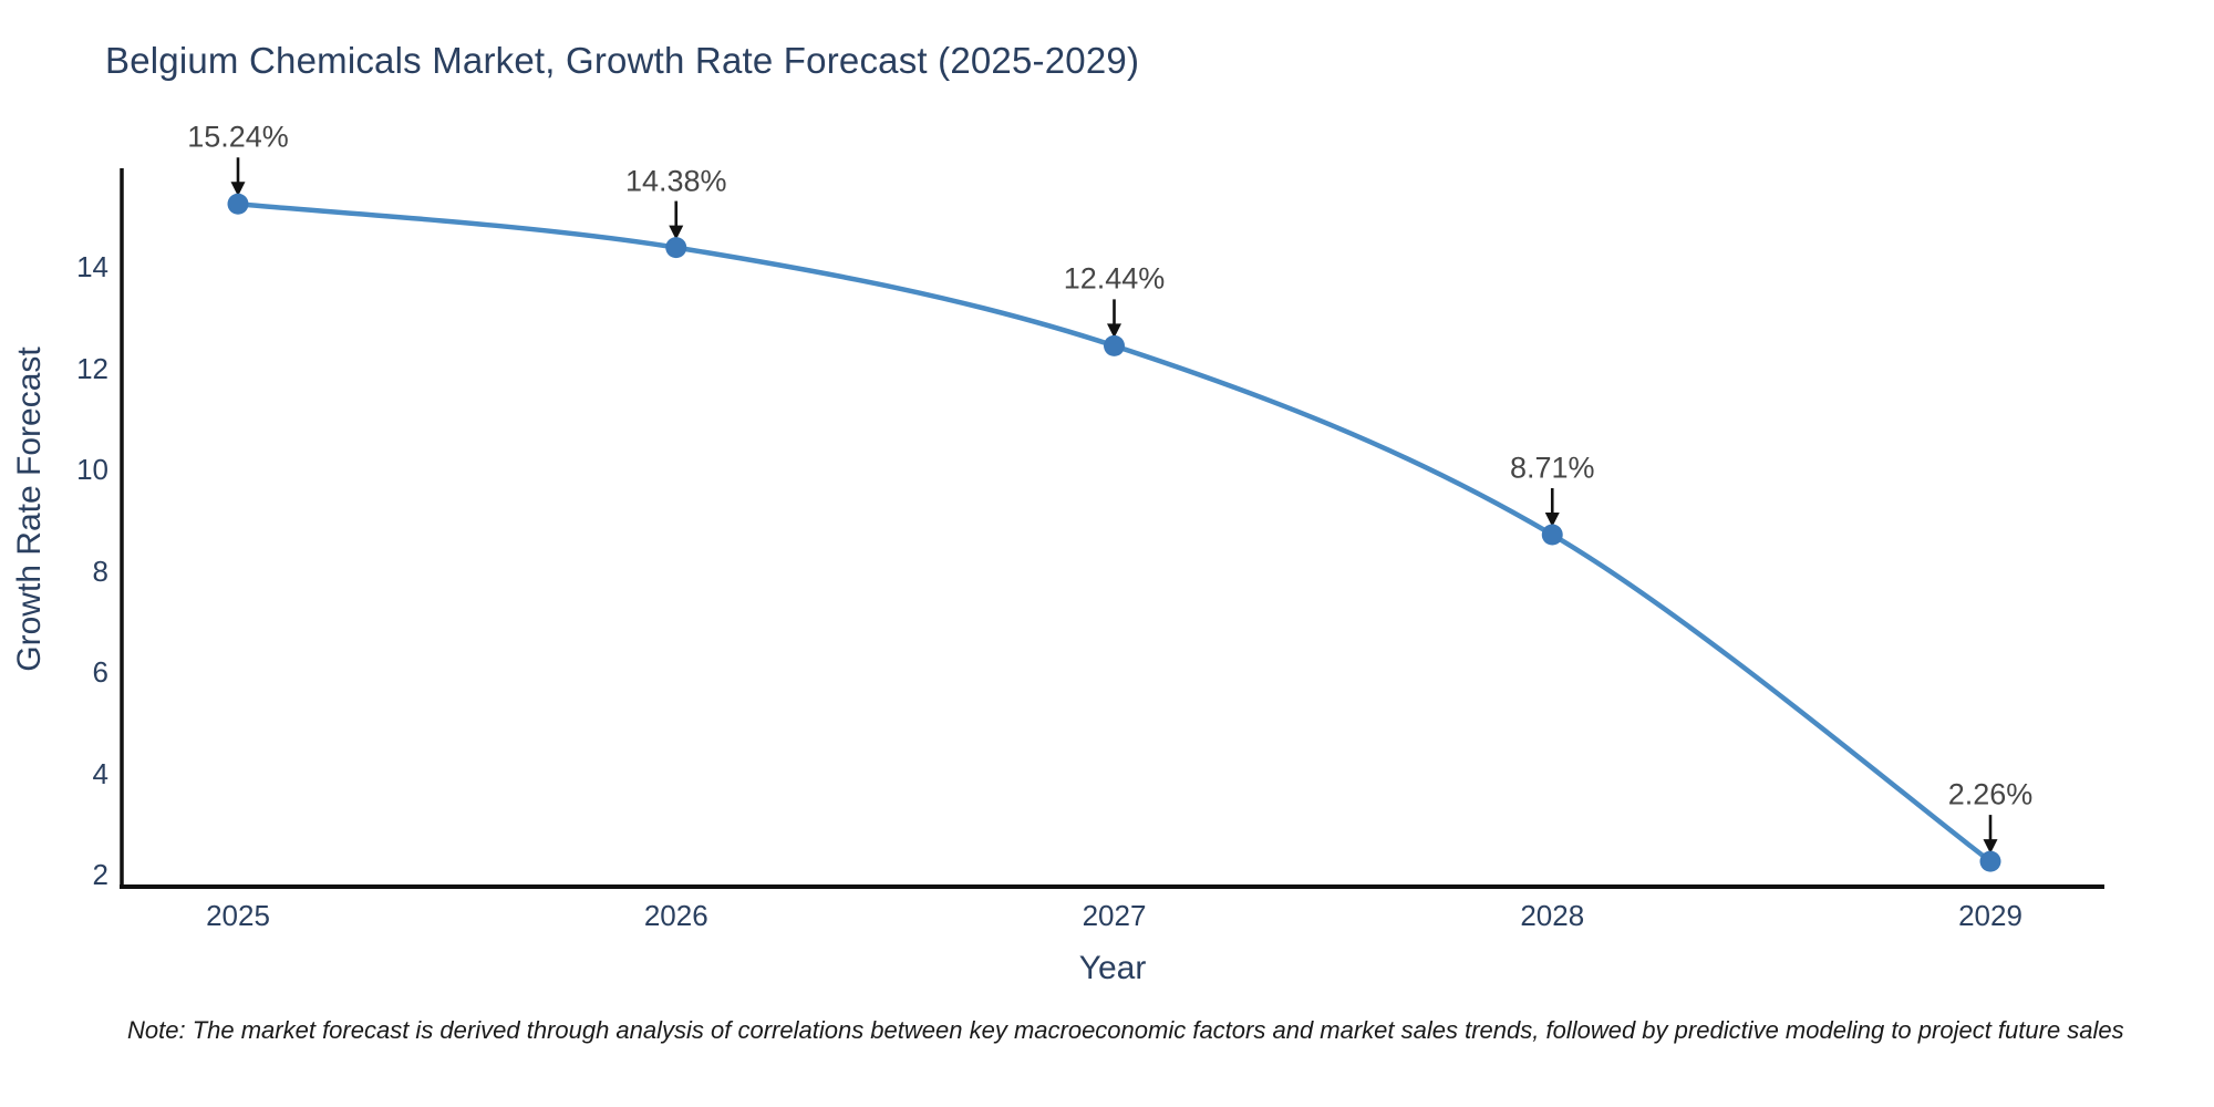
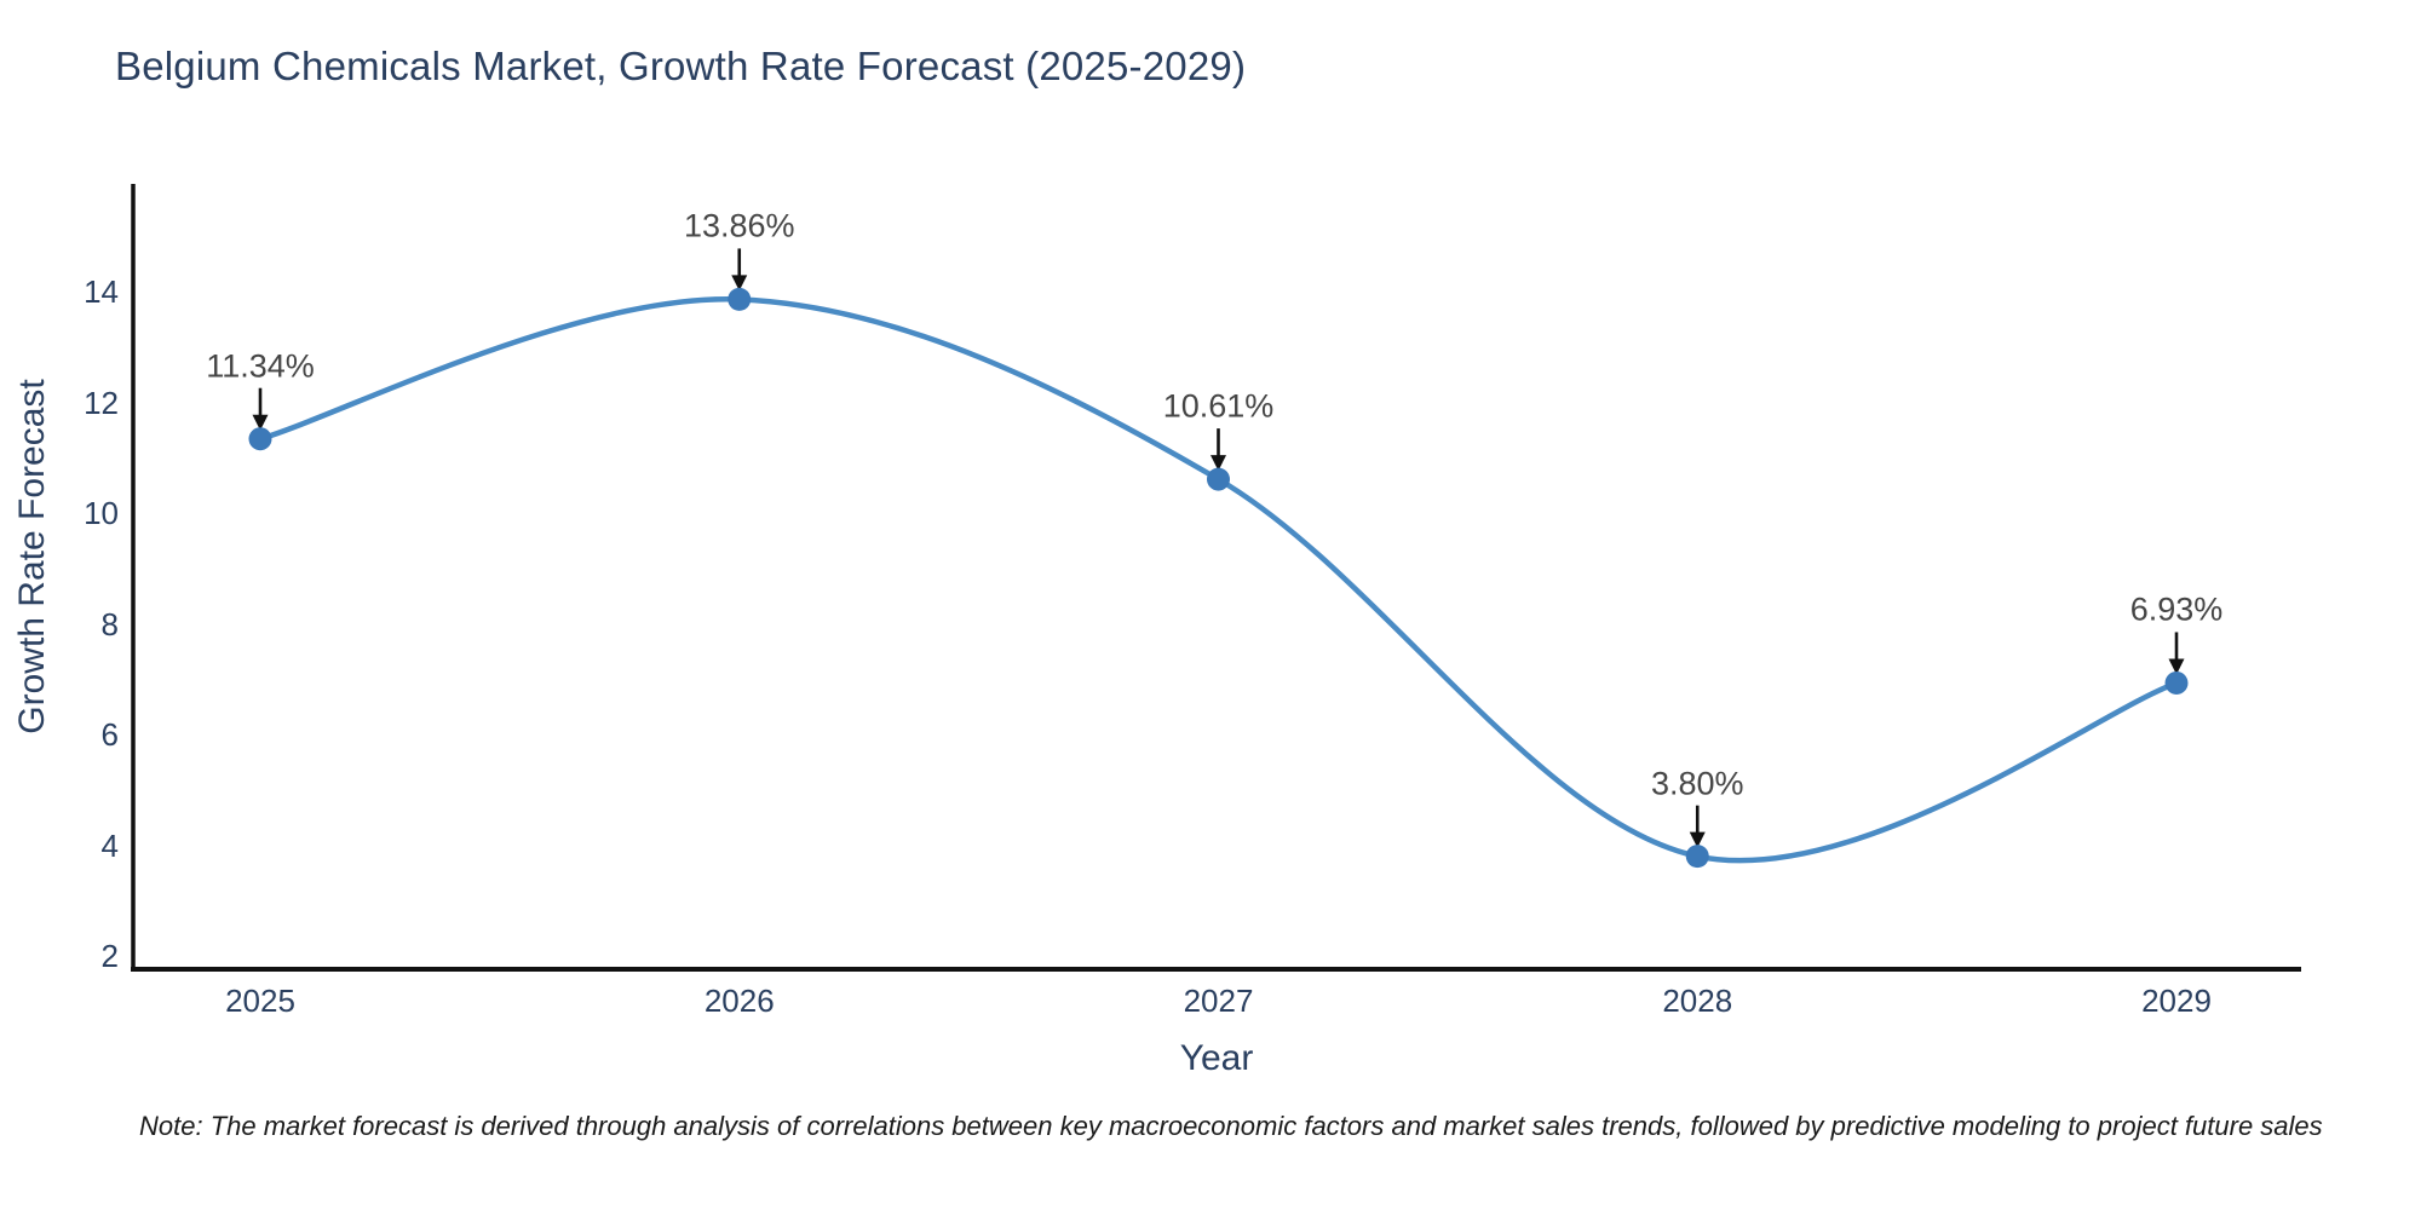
2025: 15.24% -> 11.34%
2026: 14.38% -> 13.86%
2027: 12.44% -> 10.61%
2028: 8.71% -> 3.80%
2029: 2.26% -> 6.93%
